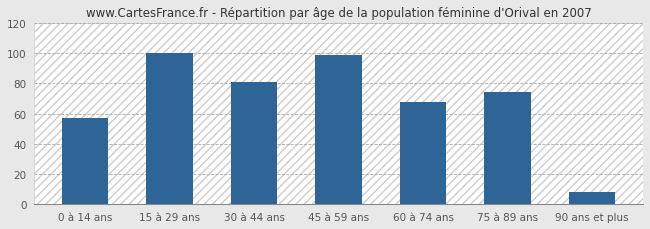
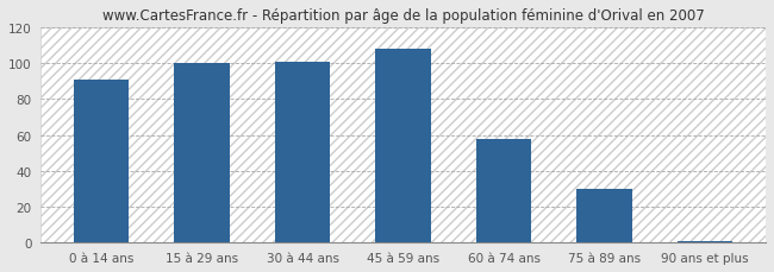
0 à 14 ans: 57 -> 91
30 à 44 ans: 81 -> 101
45 à 59 ans: 99 -> 108
60 à 74 ans: 68 -> 58
75 à 89 ans: 74 -> 30
90 ans et plus: 8 -> 1
